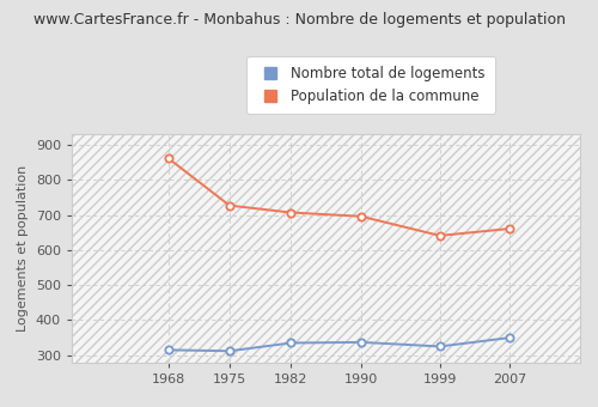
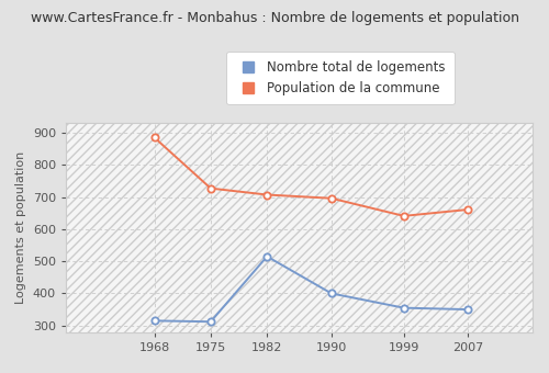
Population de la commune/1968: 862 -> 885
Nombre total de logements/1982: 335 -> 515
Nombre total de logements/1990: 337 -> 400
Nombre total de logements/1999: 325 -> 355
